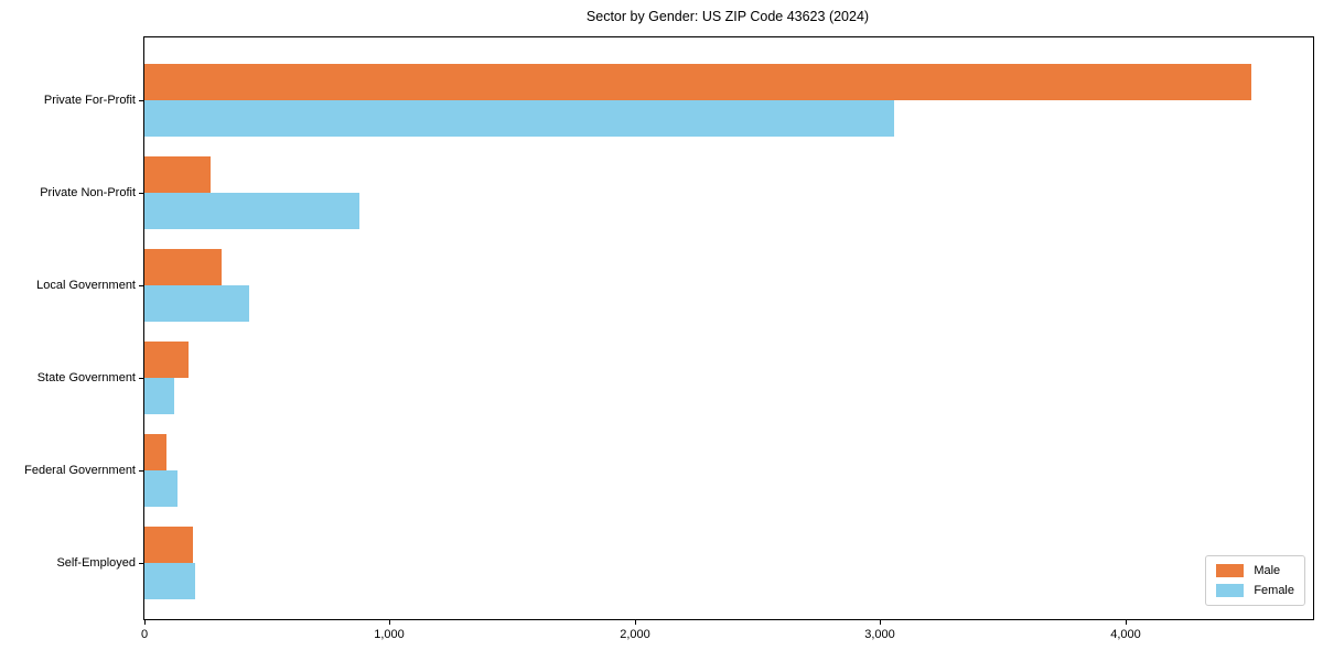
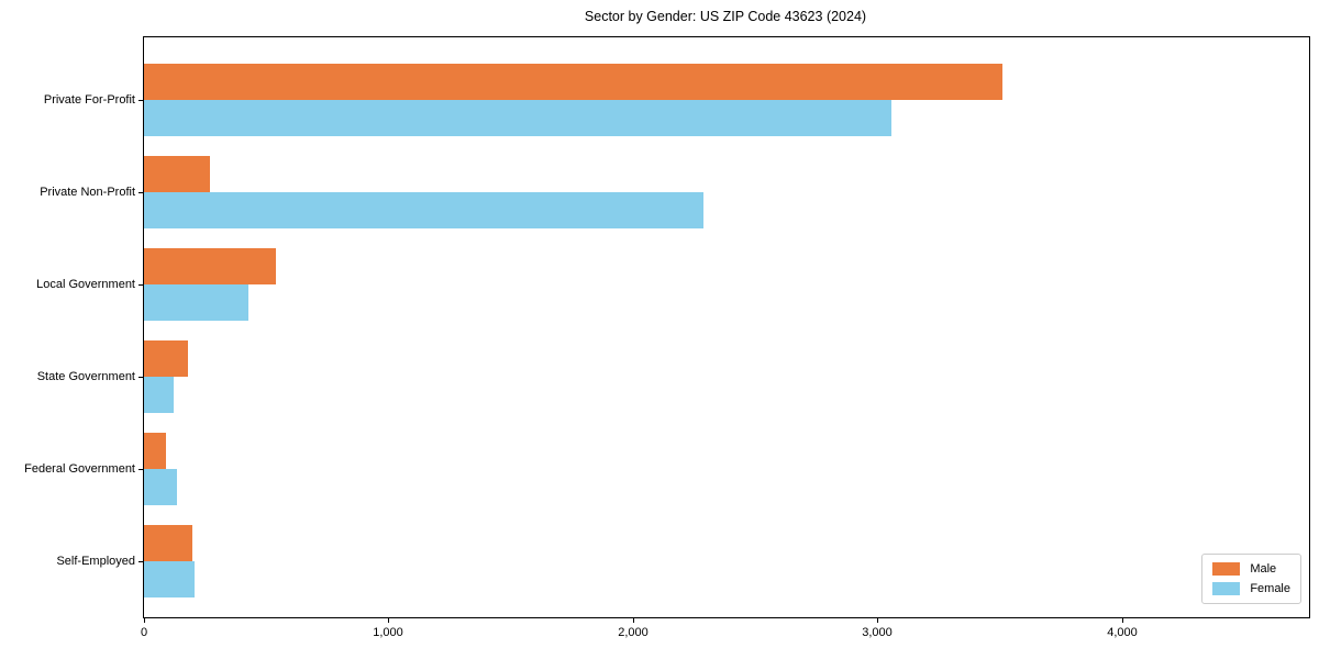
Male/Private For-Profit: 4520 -> 3510
Female/Private Non-Profit: 880 -> 2290
Male/Local Government: 320 -> 540
